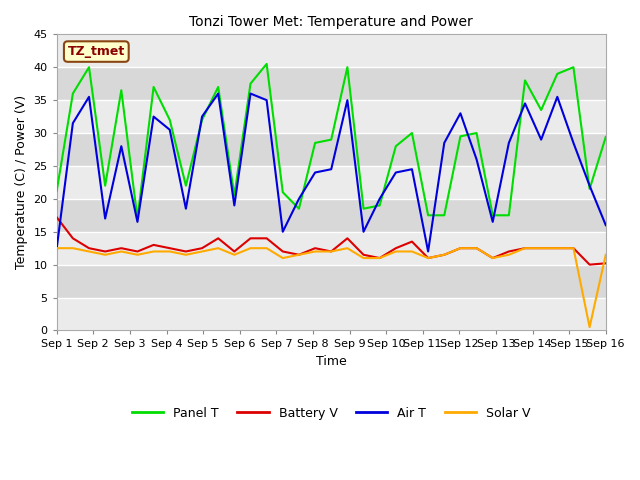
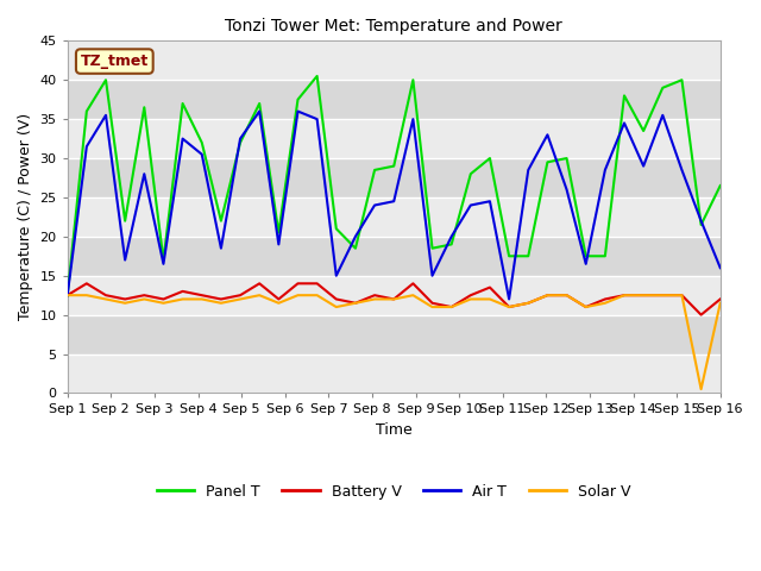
Panel T/Sep 1: 21.2 -> 12.5
Battery V/Sep 1: 17.2 -> 12.5
Panel T/Sep 16: 29.4 -> 26.5
Battery V/Sep 16: 10.2 -> 12.0
